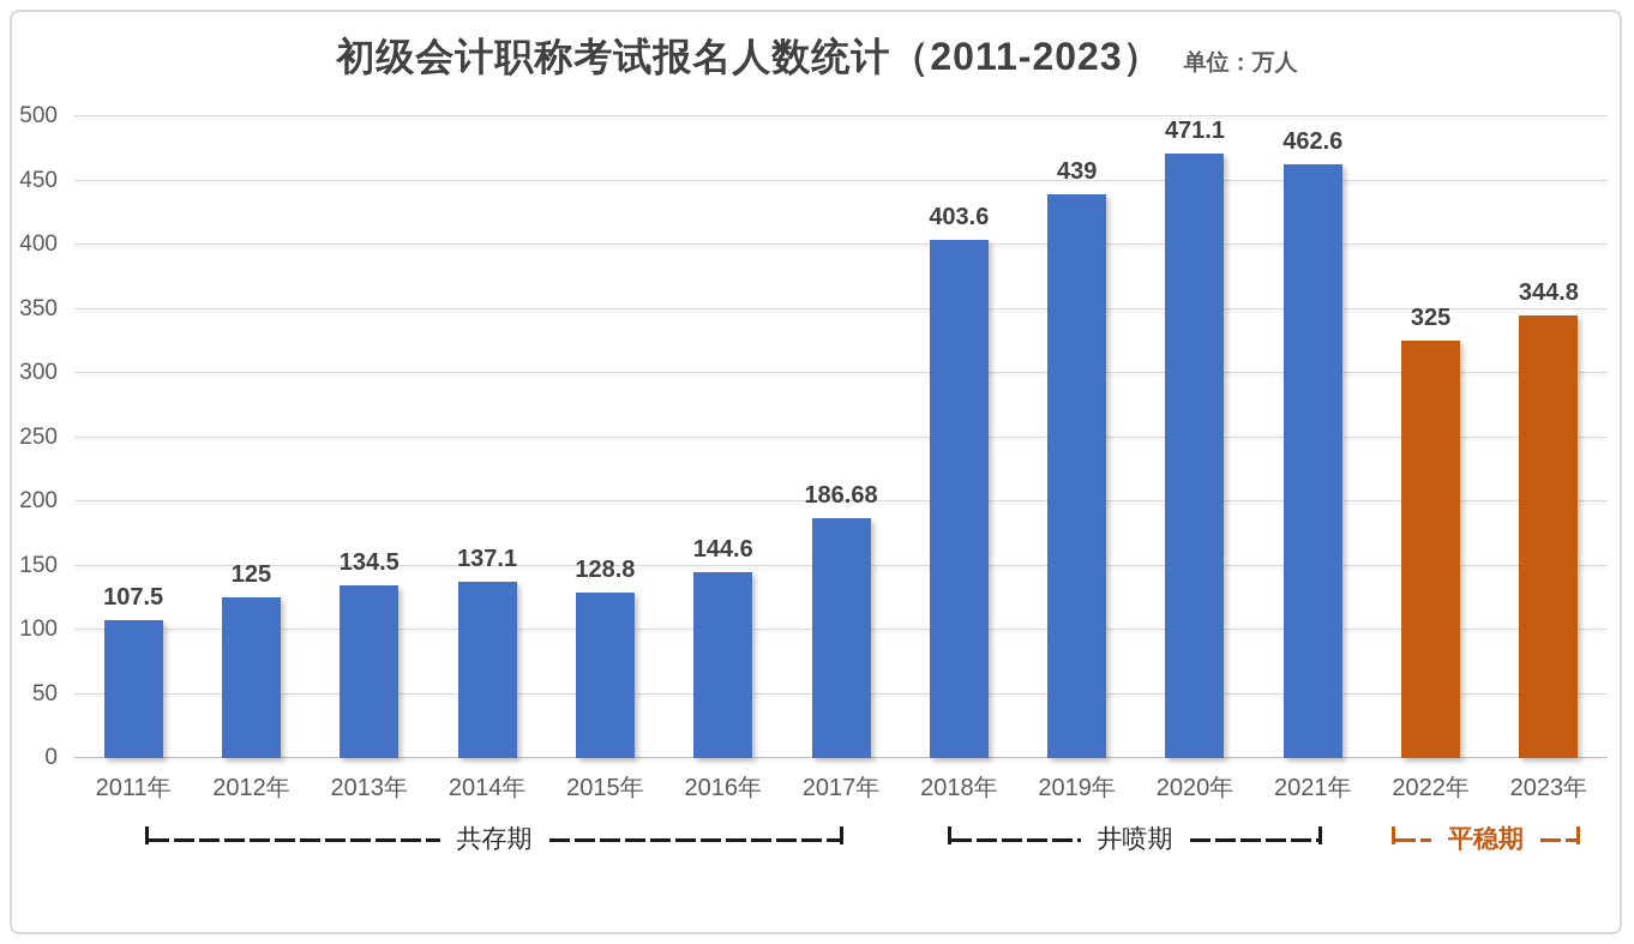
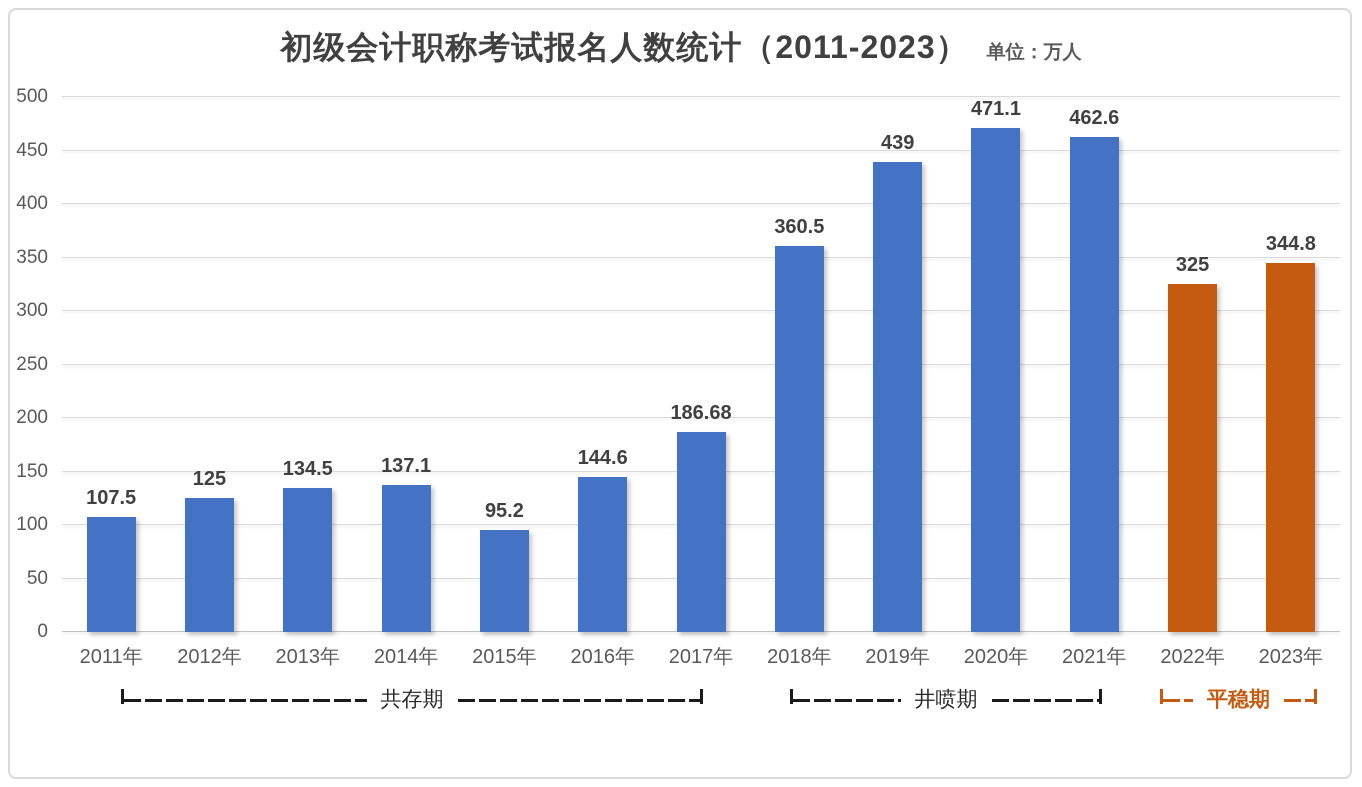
2015年: 128.8 -> 95.2
2018年: 403.6 -> 360.5
